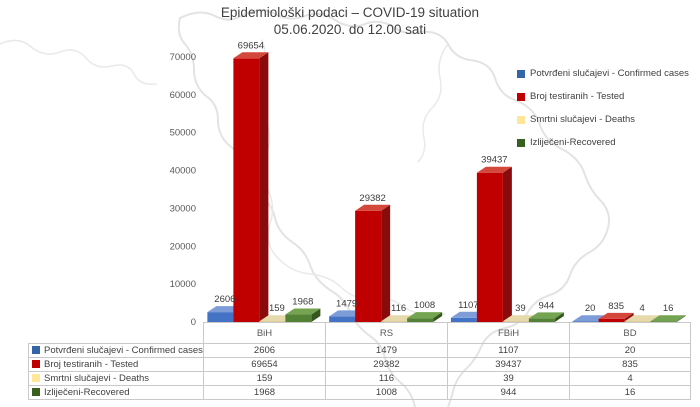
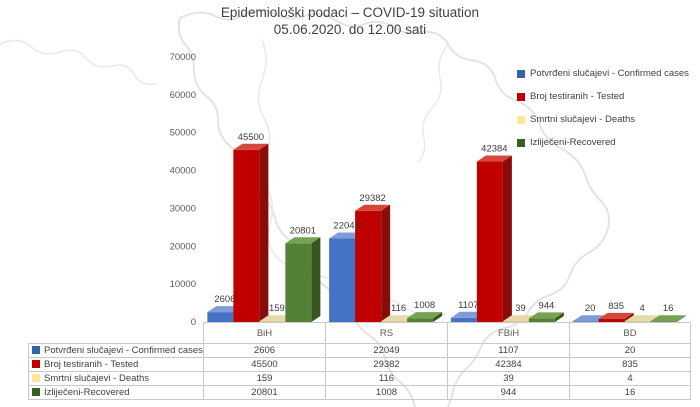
Broj testiranih - Tested/BiH: 69654 -> 45500
Izliječeni-Recovered/BiH: 1968 -> 20801
Potvrđeni slučajevi - Confirmed cases/RS: 1479 -> 22049
Broj testiranih - Tested/FBiH: 39437 -> 42384
